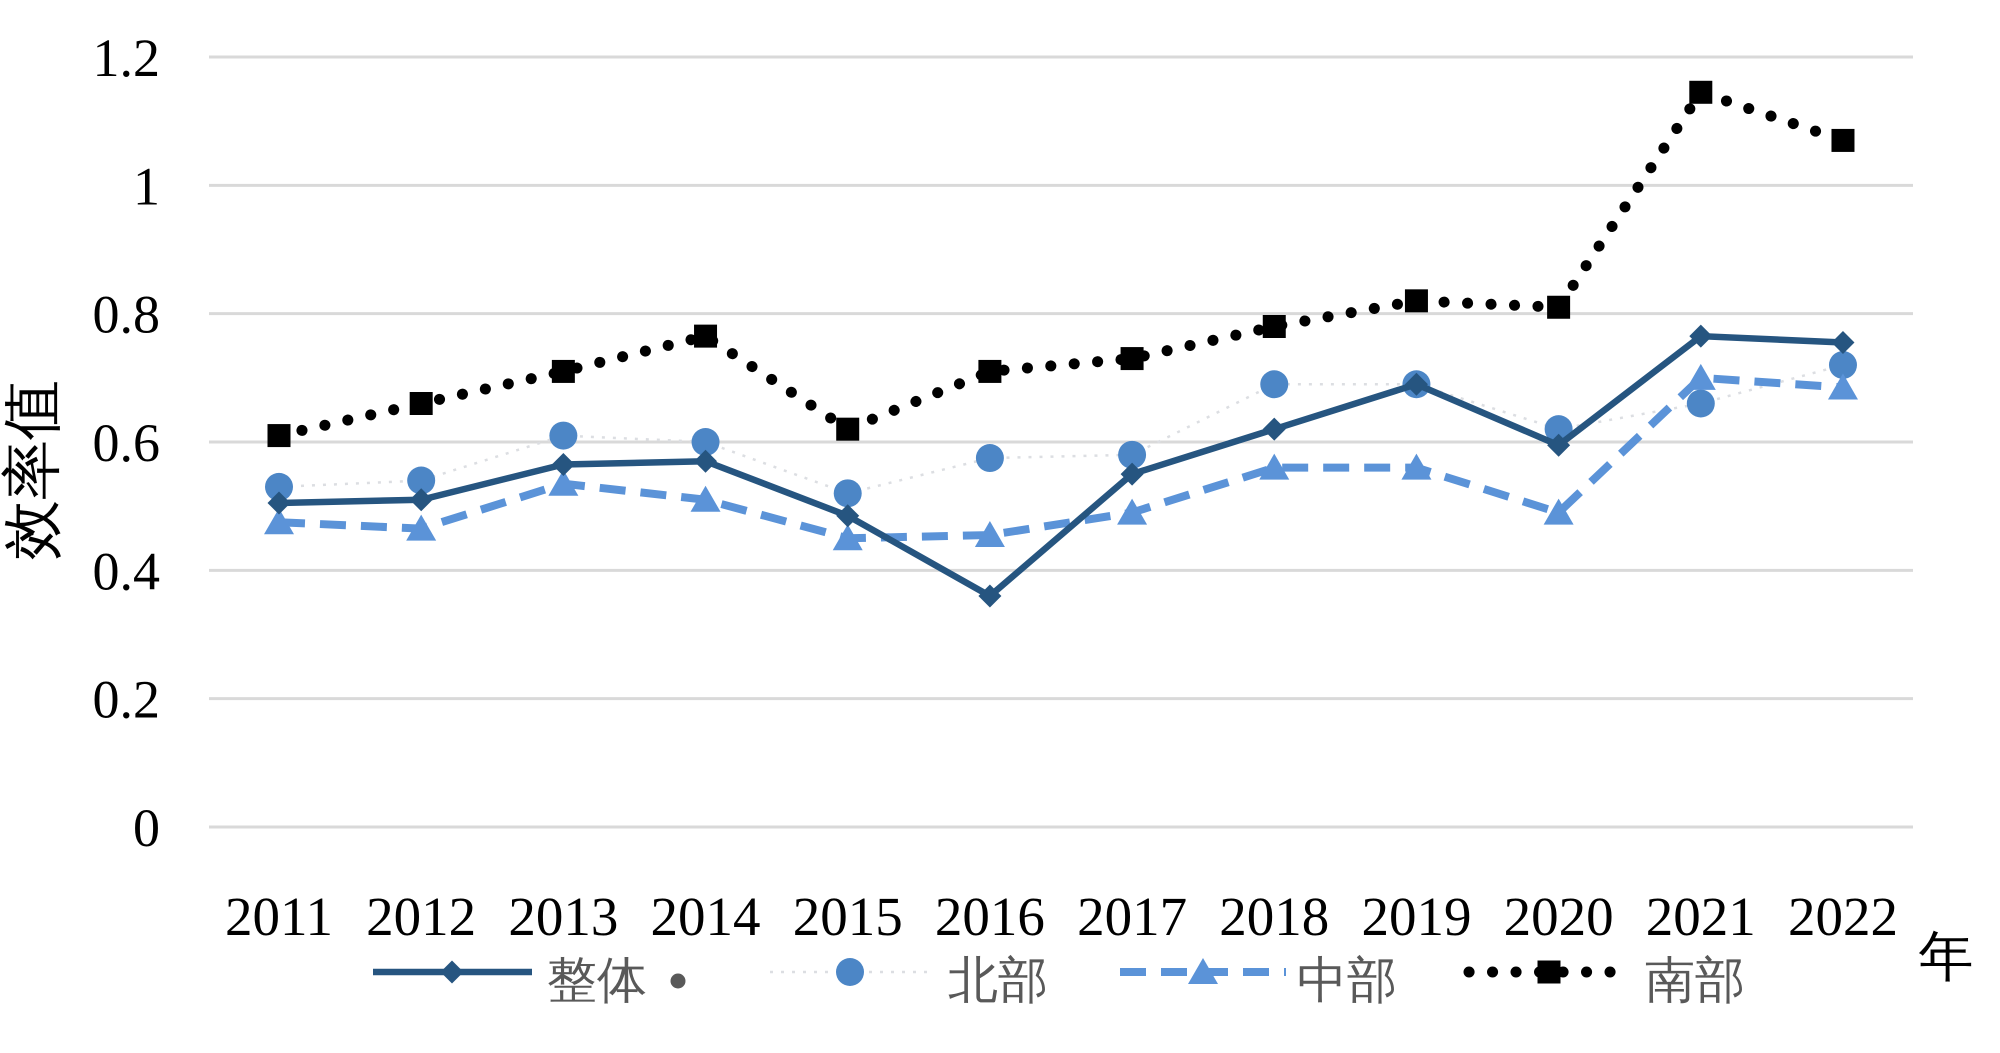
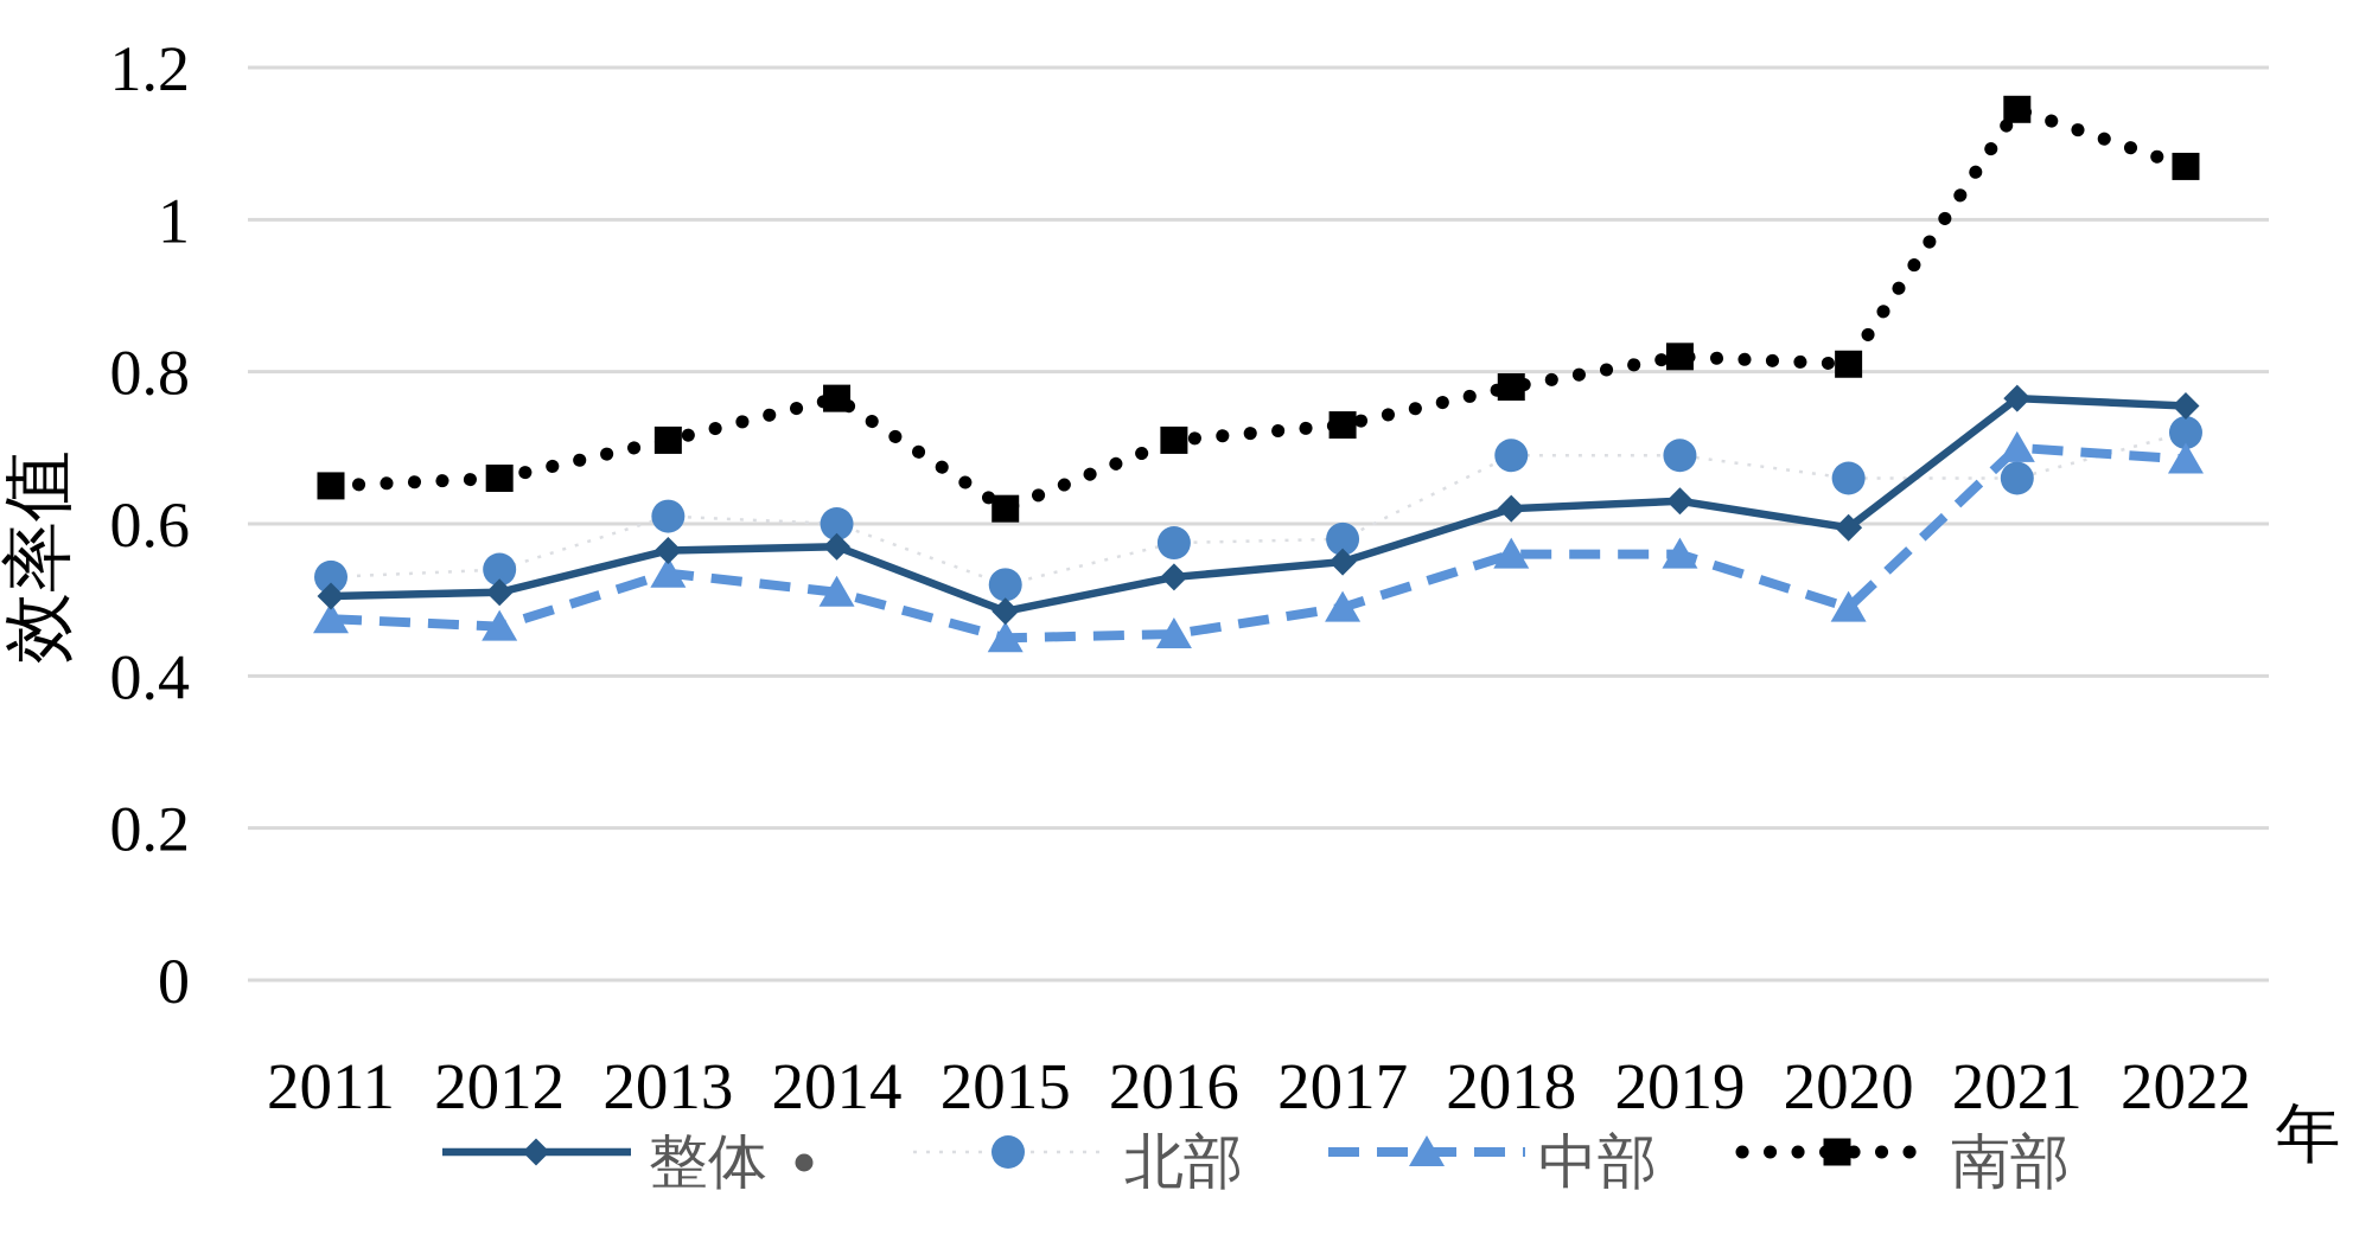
南部/2011: 0.61 -> 0.65
整体/2016: 0.36 -> 0.53
整体/2019: 0.69 -> 0.63
北部/2020: 0.62 -> 0.66
